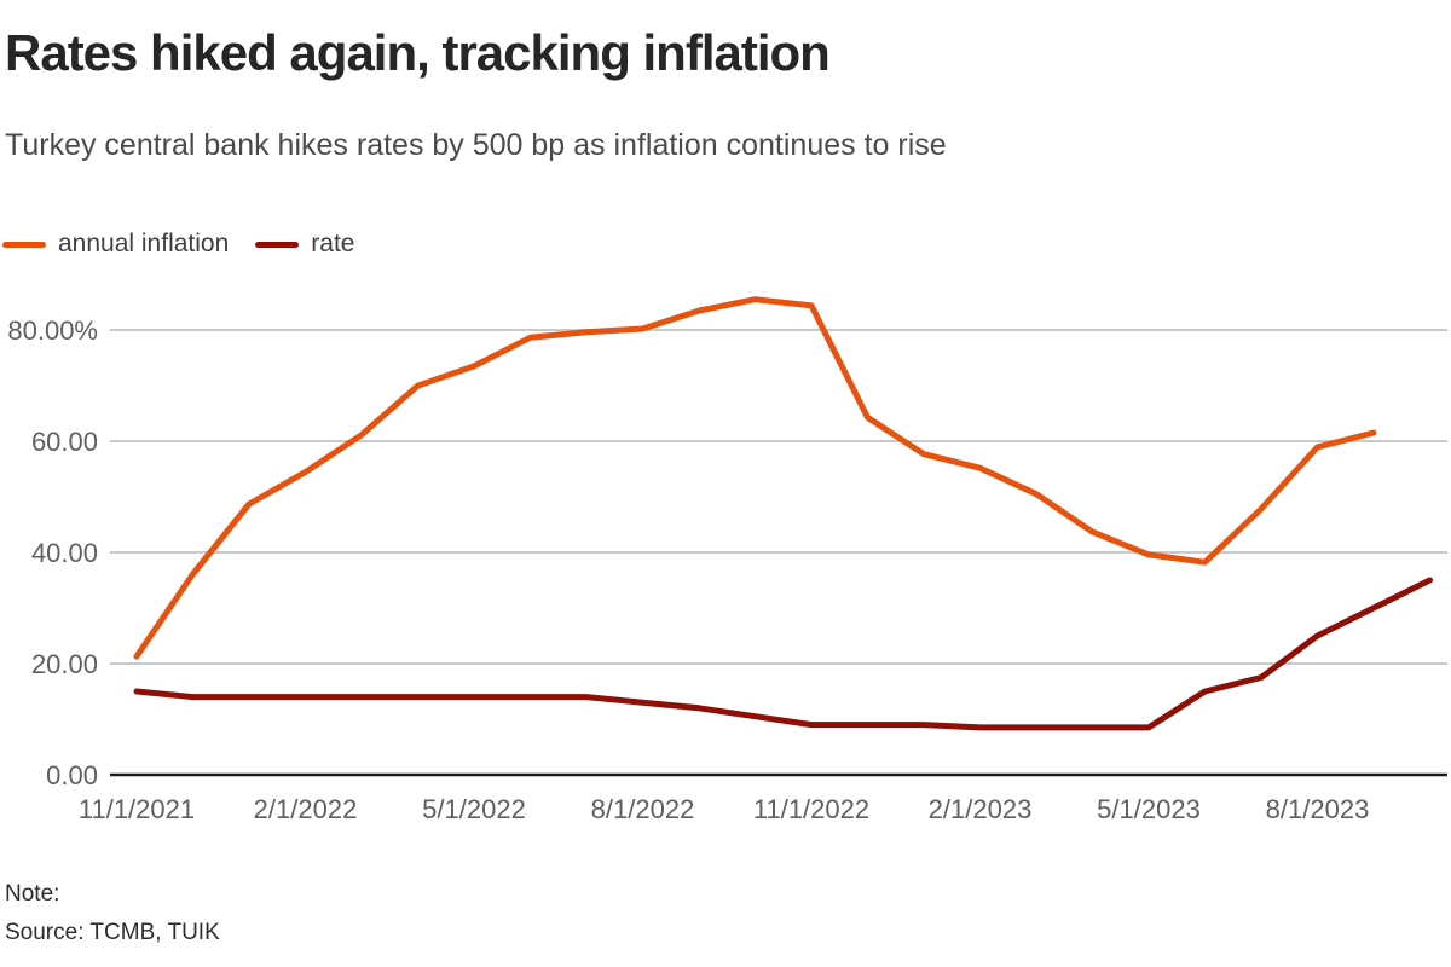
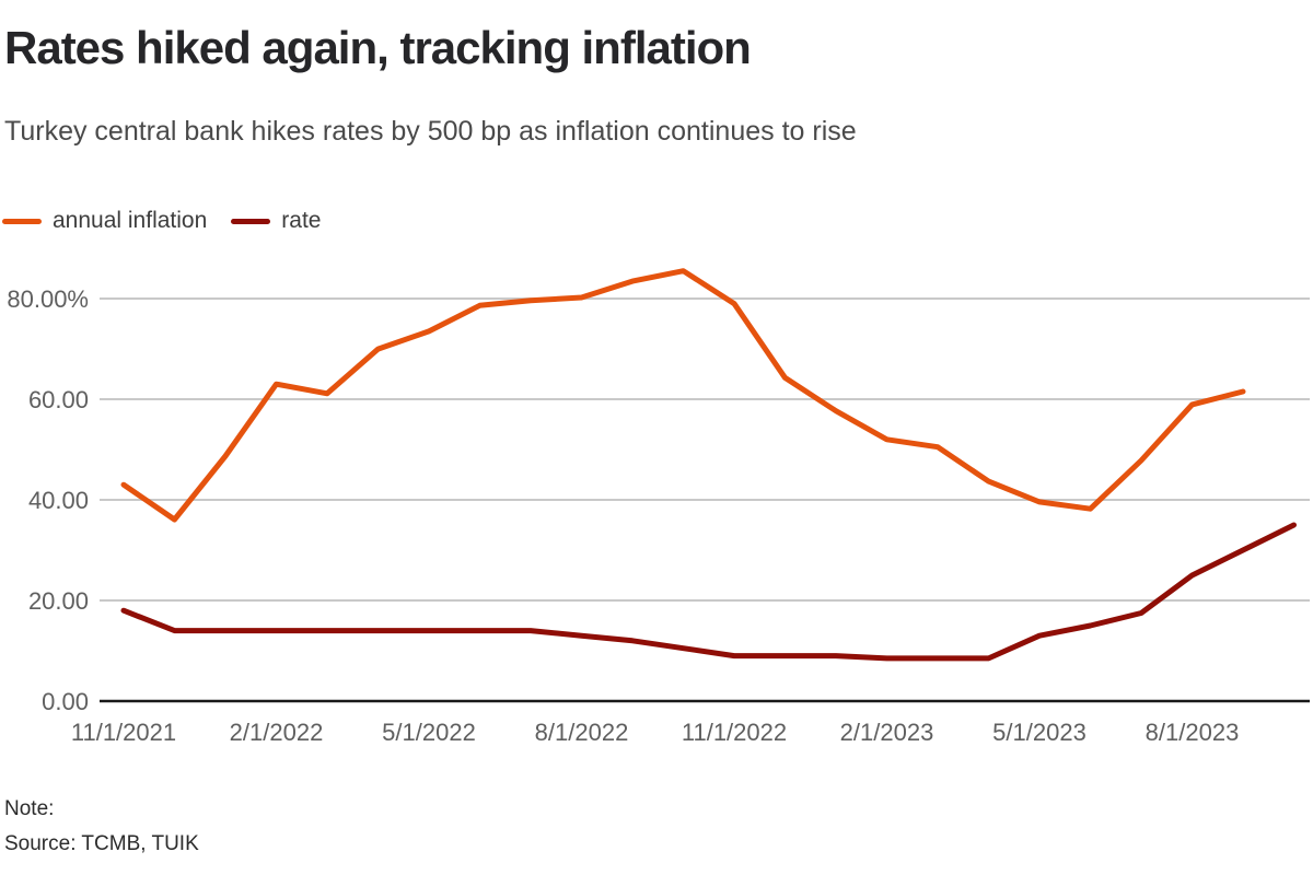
annual inflation/11/1/2021: 21% -> 43%
rate/11/1/2021: 15% -> 18%
annual inflation/2/1/2022: 54% -> 63%
annual inflation/11/1/2022: 84% -> 79%
annual inflation/2/1/2023: 55% -> 52%
rate/5/1/2023: 8% -> 13%
